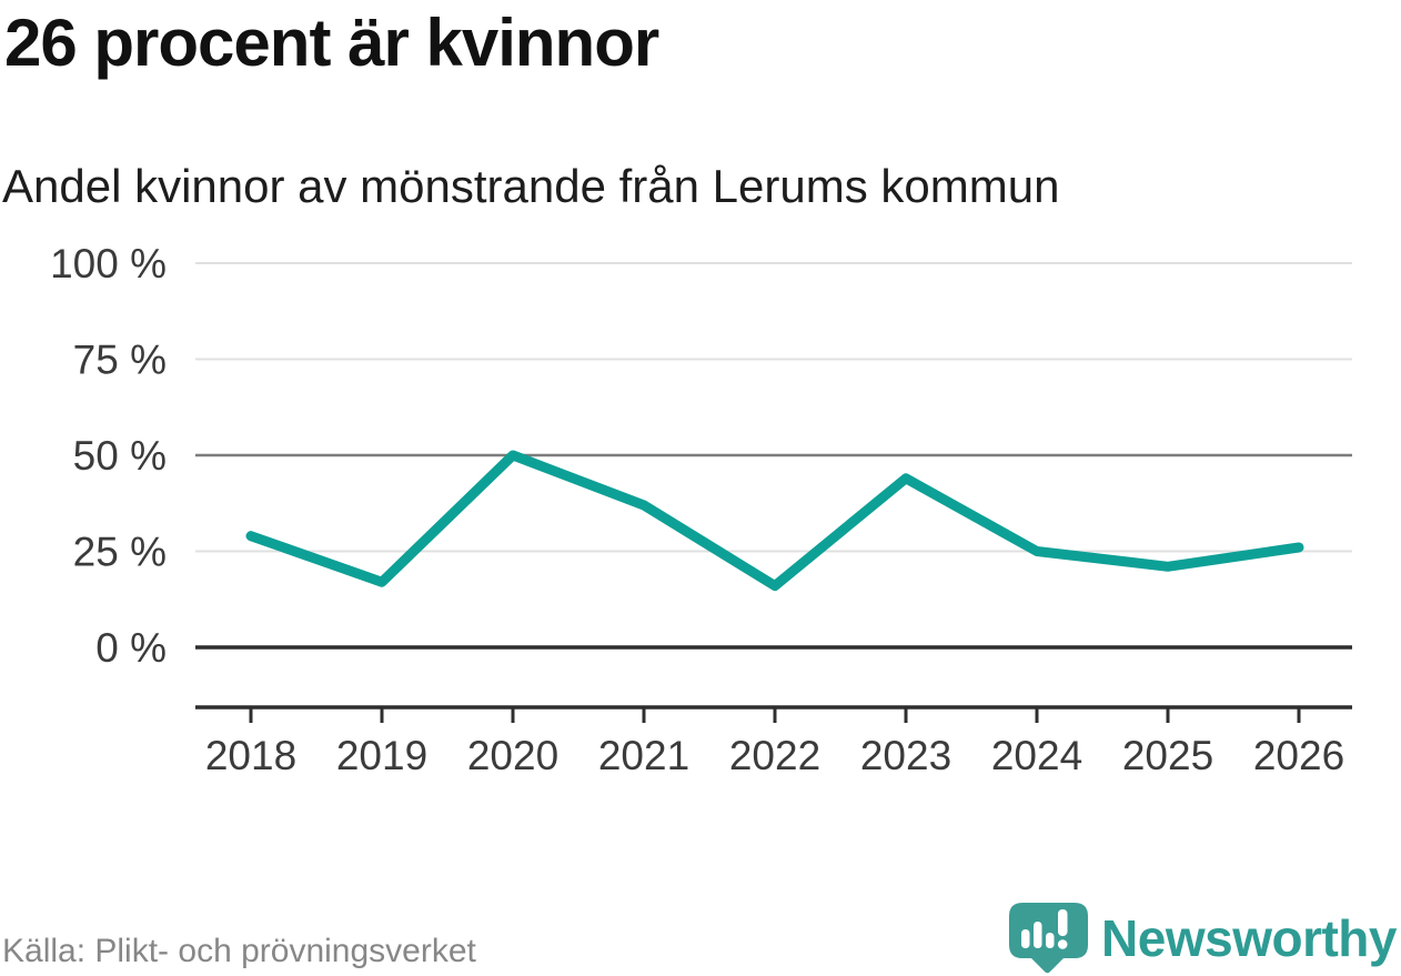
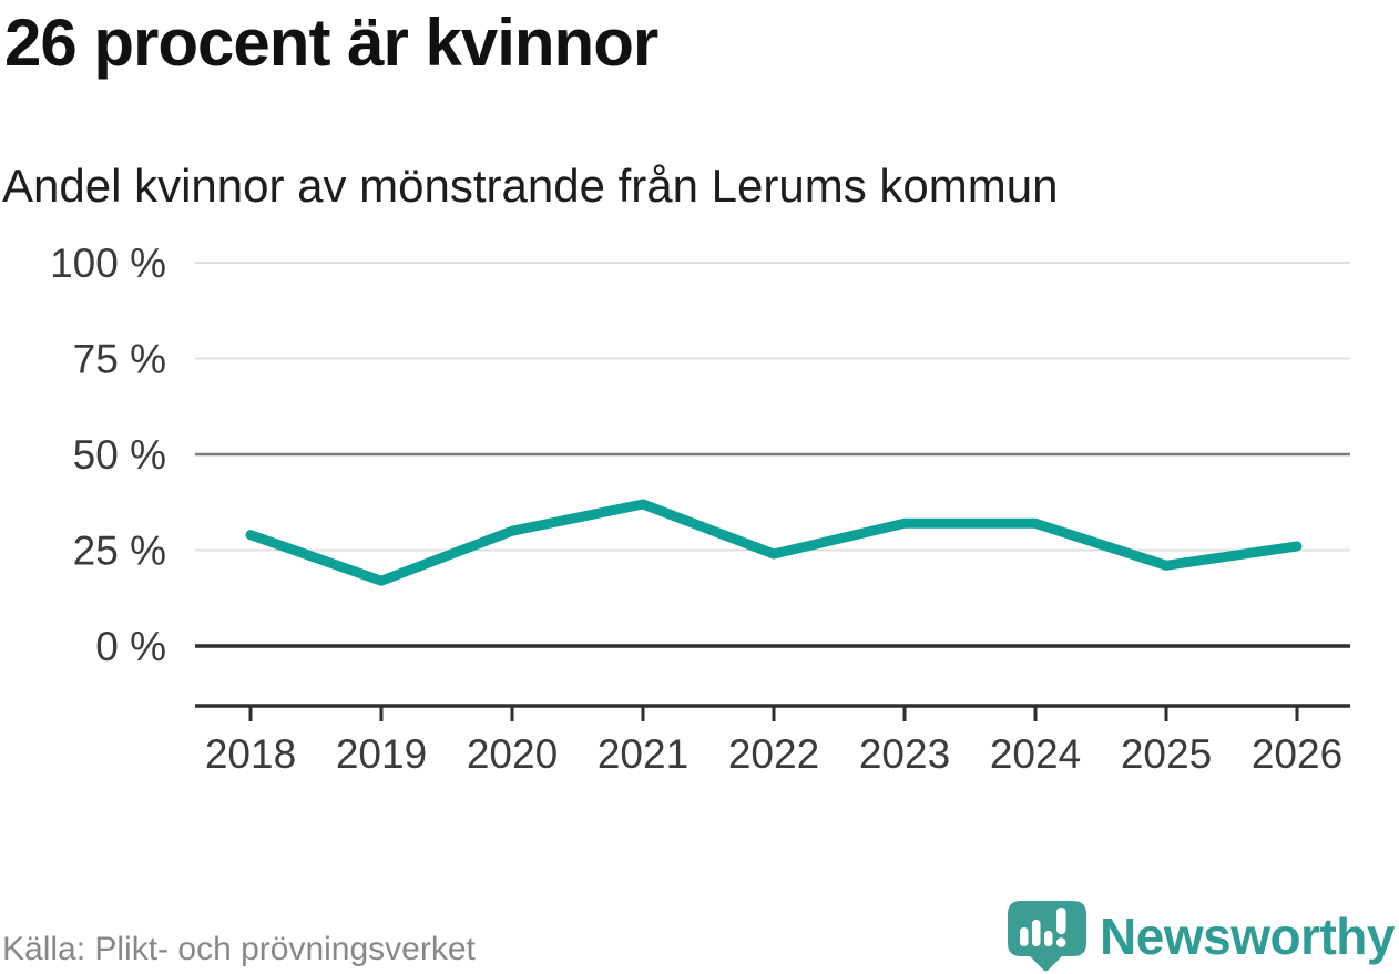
2020: 50% -> 30%
2022: 16% -> 24%
2023: 44% -> 32%
2024: 25% -> 32%
